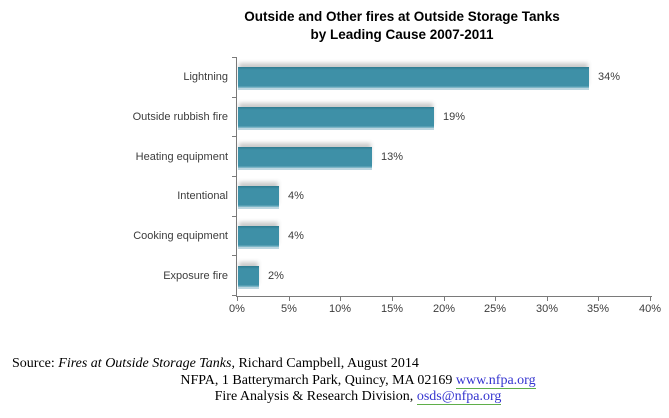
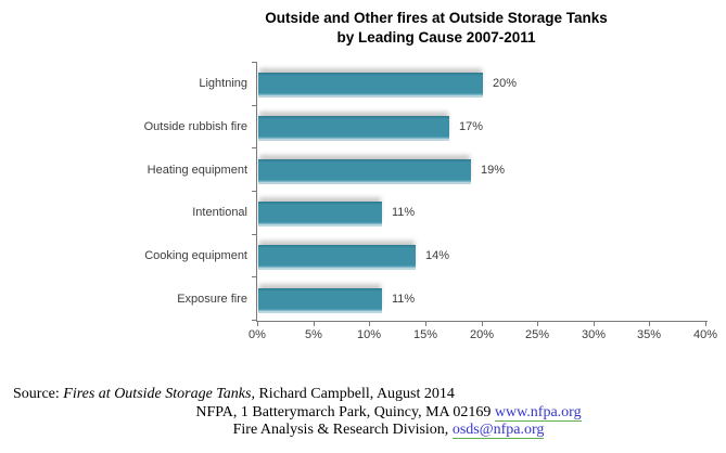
Lightning: 34% -> 20%
Outside rubbish fire: 19% -> 17%
Heating equipment: 13% -> 19%
Intentional: 4% -> 11%
Cooking equipment: 4% -> 14%
Exposure fire: 2% -> 11%
